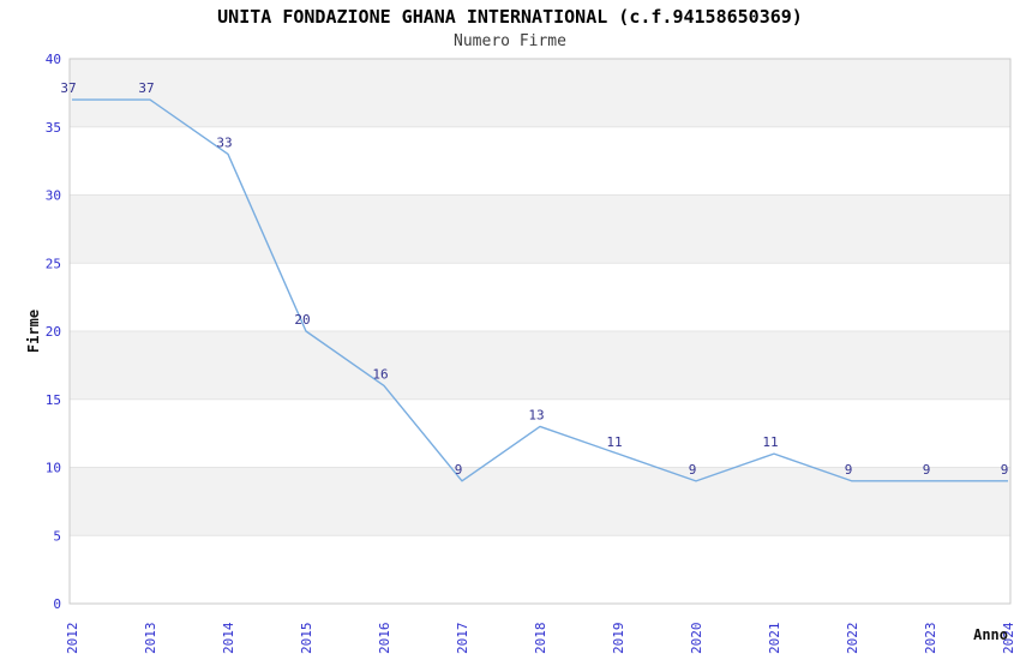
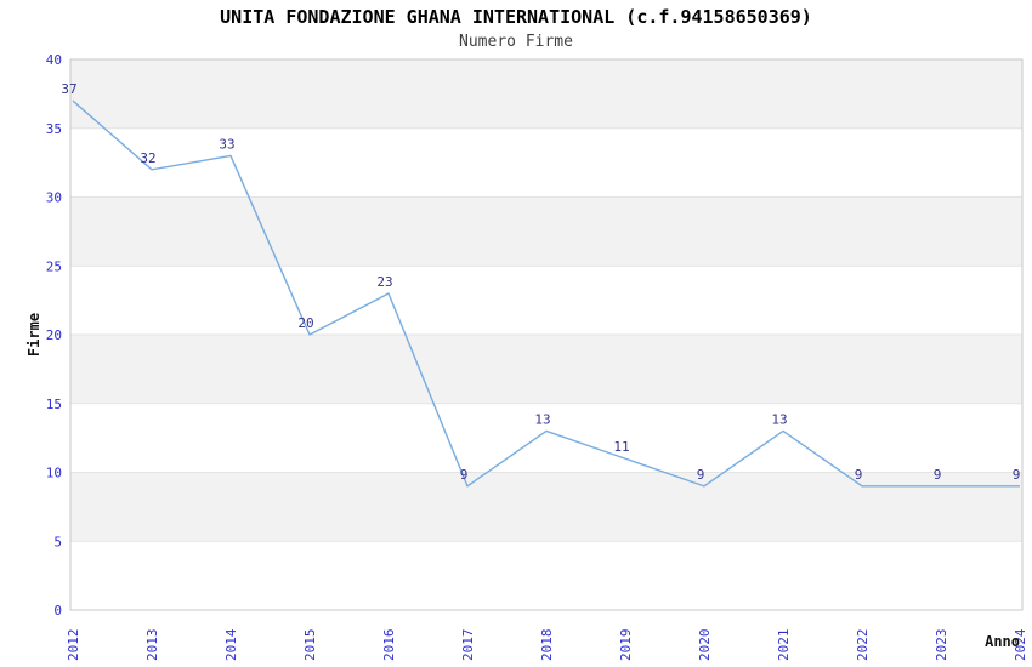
2013: 37 -> 32
2016: 16 -> 23
2021: 11 -> 13
